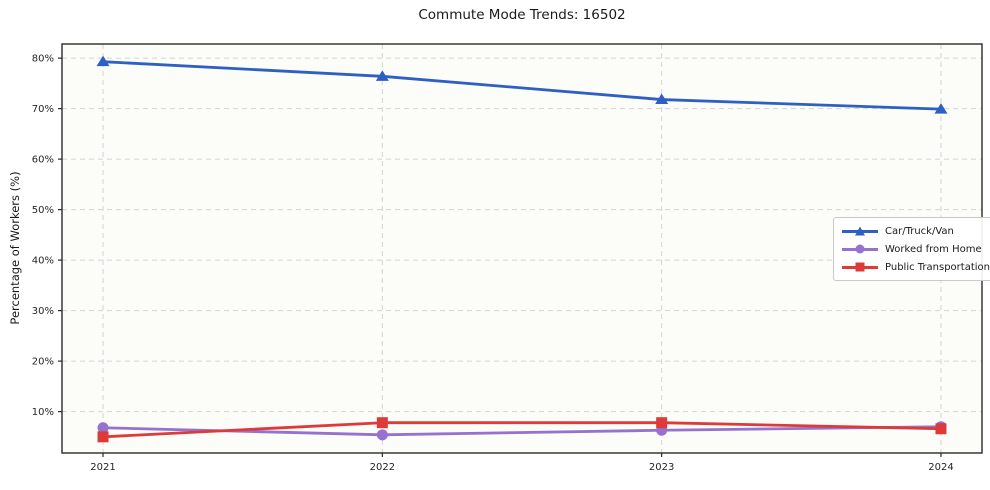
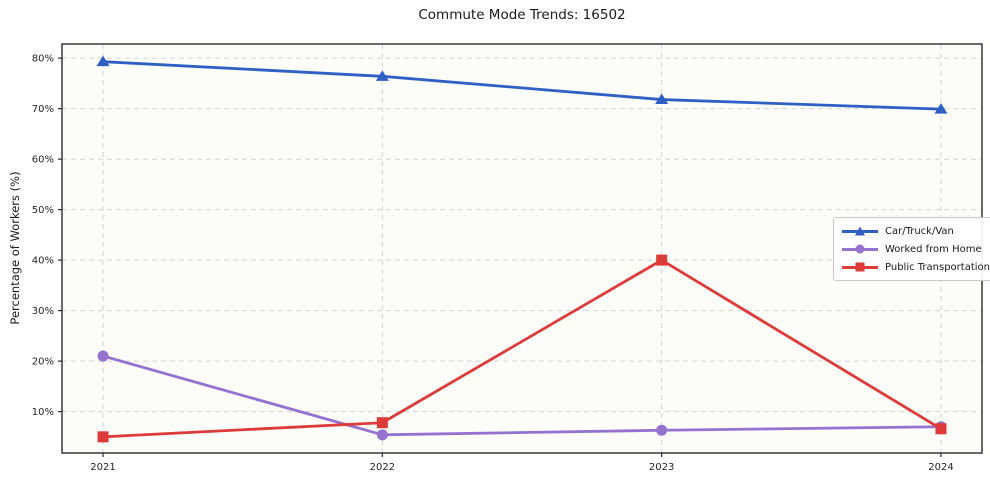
Worked from Home/2021: 7% -> 21%
Public Transportation/2023: 8% -> 40%
